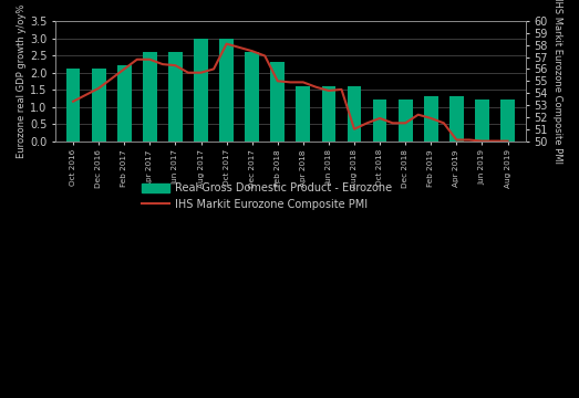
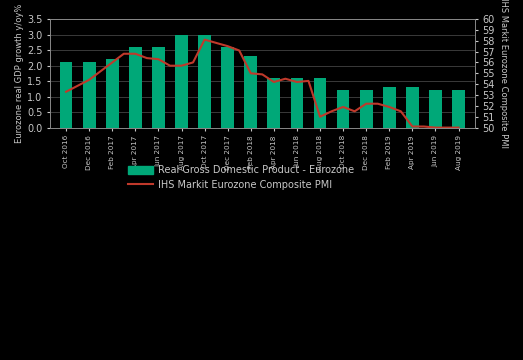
IHS Markit Eurozone Composite PMI/Apr 2018: 54.9 -> 54.2
IHS Markit Eurozone Composite PMI/Dec 2018: 51.5 -> 52.2
